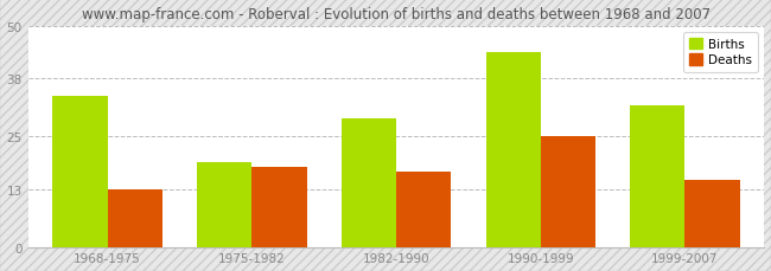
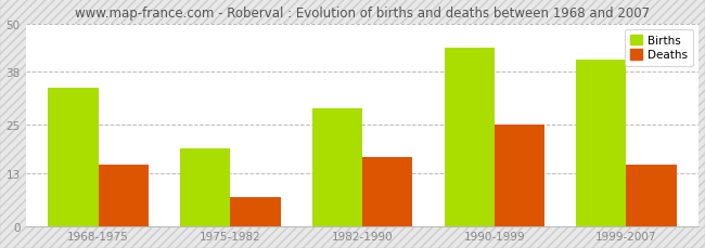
Deaths/1968-1975: 13 -> 15
Deaths/1975-1982: 18 -> 7
Births/1999-2007: 32 -> 41
